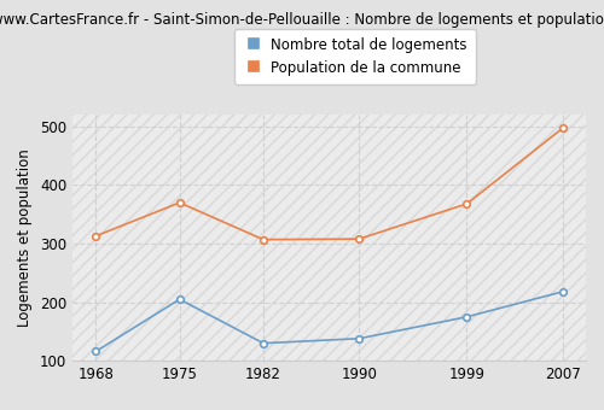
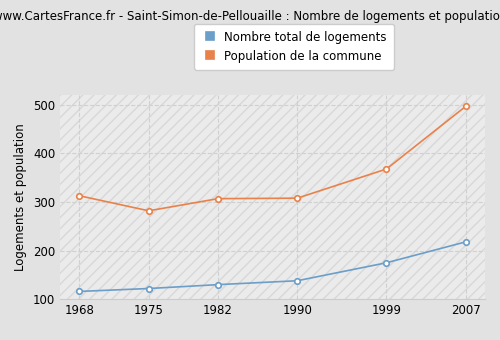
Nombre total de logements/1975: 205 -> 122
Population de la commune/1975: 370 -> 282
